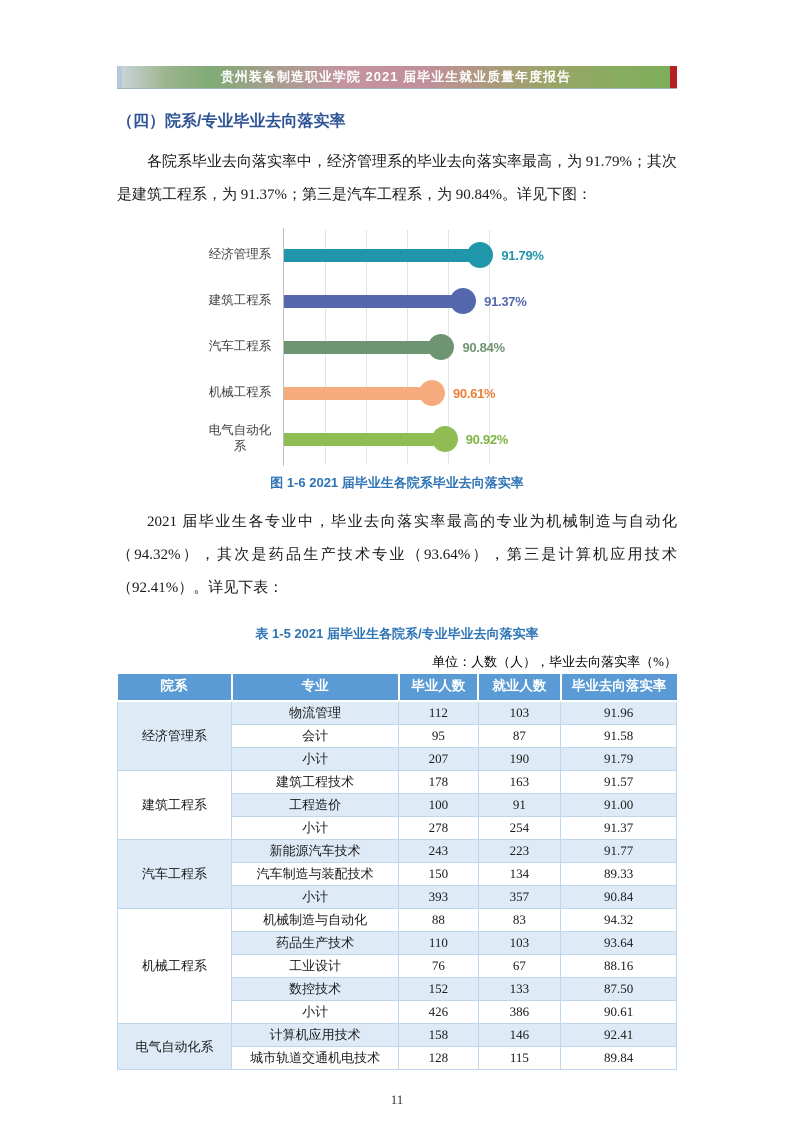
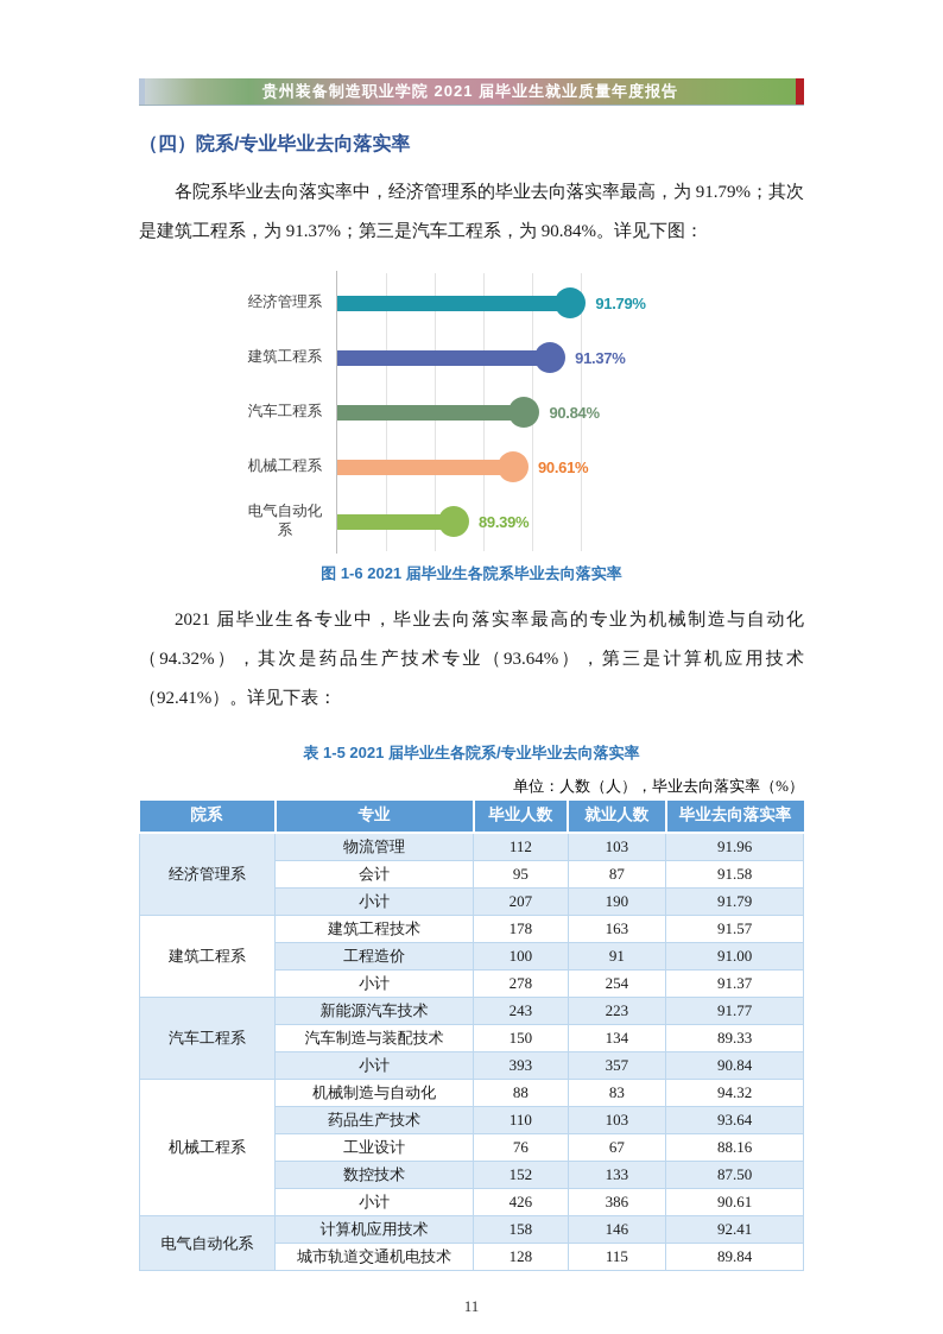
电气自动化系: 90.92% -> 89.39%
